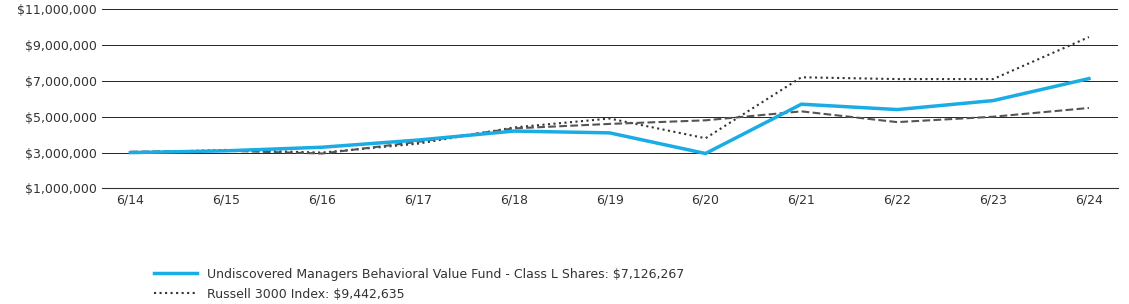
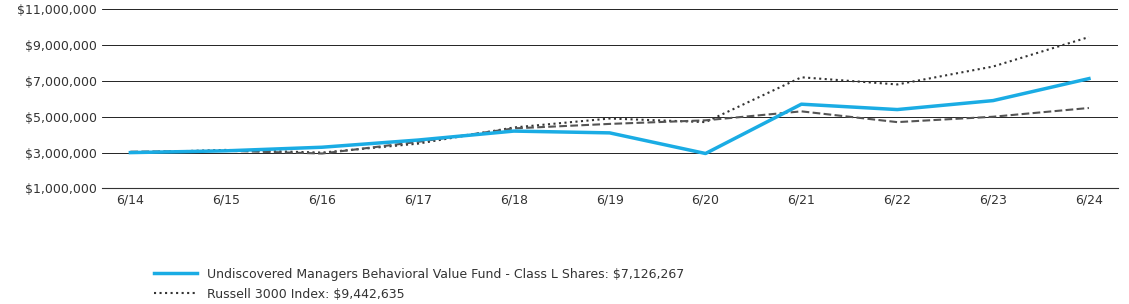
Russell 3000 Index: $9,442,635/6/20: $3,800,000 -> $4,700,000
Russell 3000 Index: $9,442,635/6/22: $7,100,000 -> $6,800,000
Russell 3000 Index: $9,442,635/6/23: $7,100,000 -> $7,800,000
